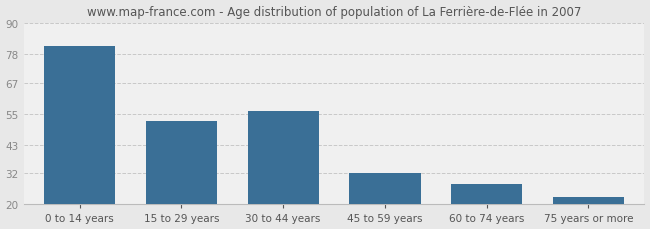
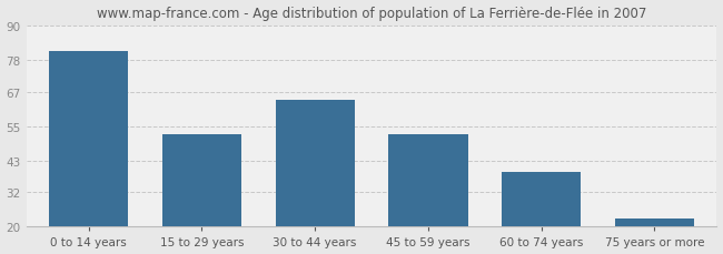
30 to 44 years: 56 -> 64
45 to 59 years: 32 -> 52
60 to 74 years: 28 -> 39
